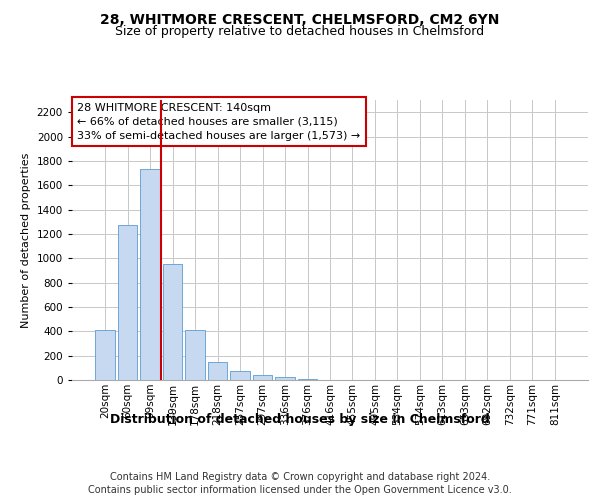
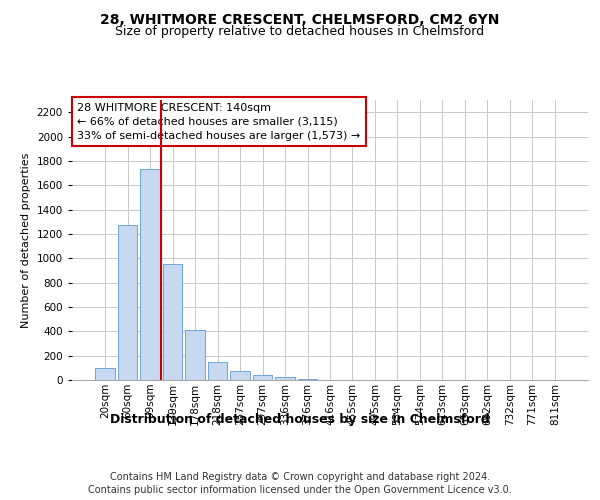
20sqm: 410 -> 100
